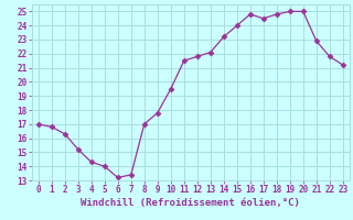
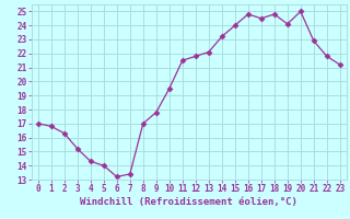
19: 25.0 -> 24.1
